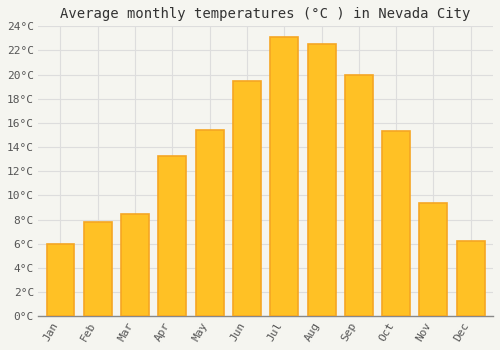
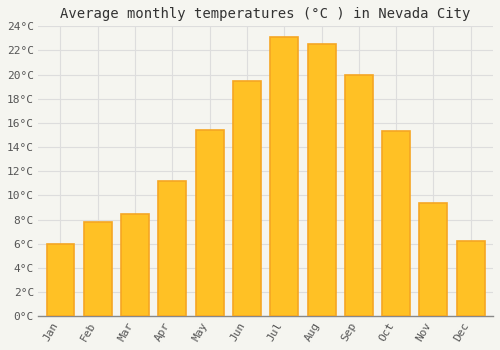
Apr: 13.3°C -> 11.2°C
